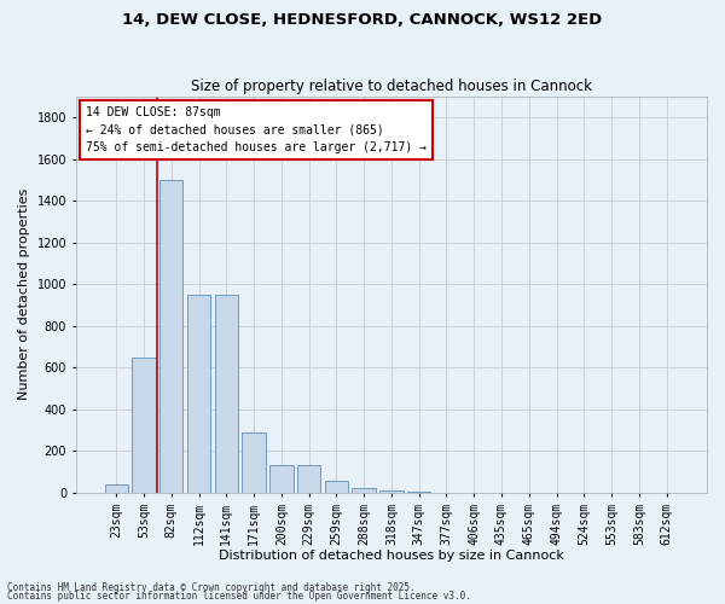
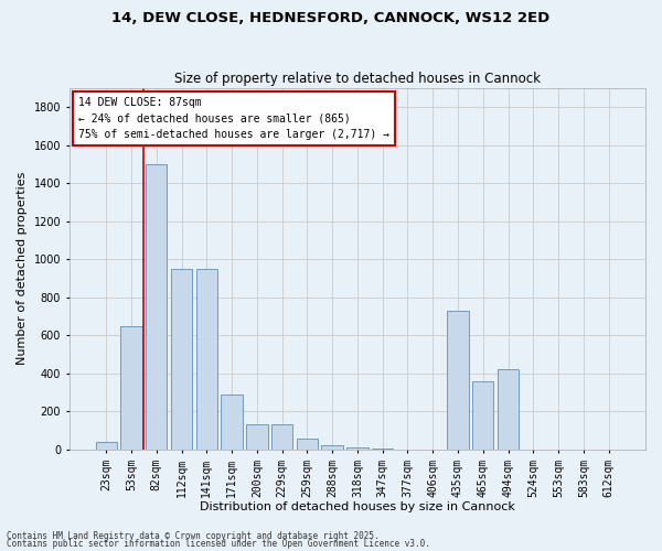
435sqm: 0 -> 730
465sqm: 0 -> 360
494sqm: 0 -> 420
